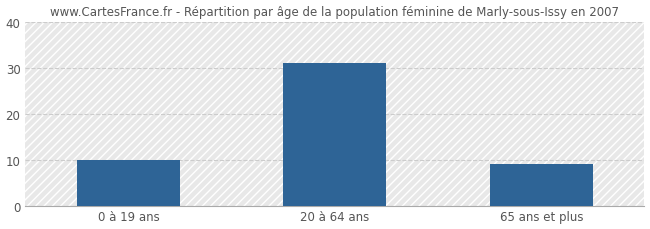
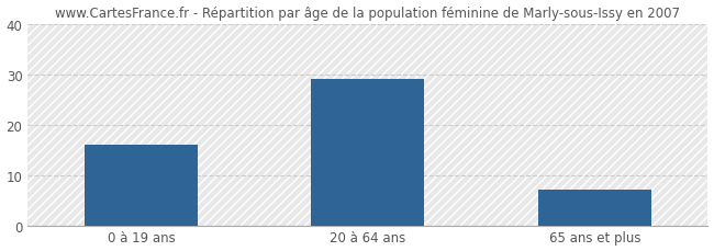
0 à 19 ans: 10 -> 16
20 à 64 ans: 31 -> 29
65 ans et plus: 9 -> 7
